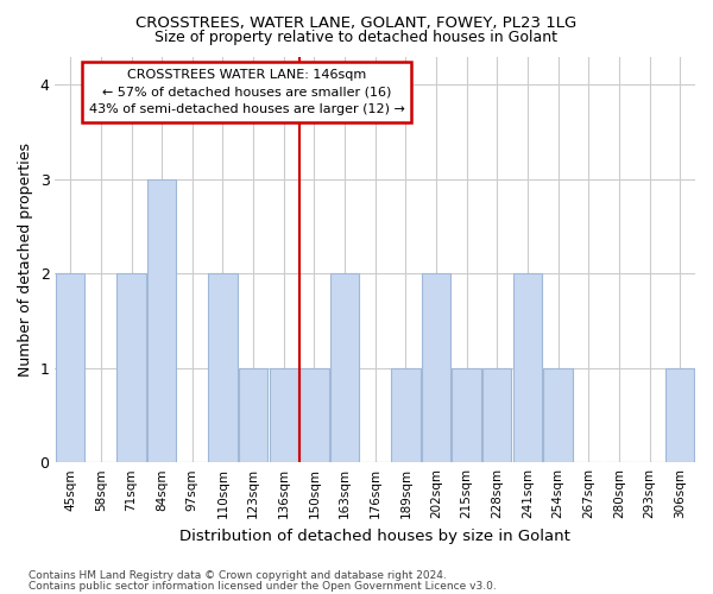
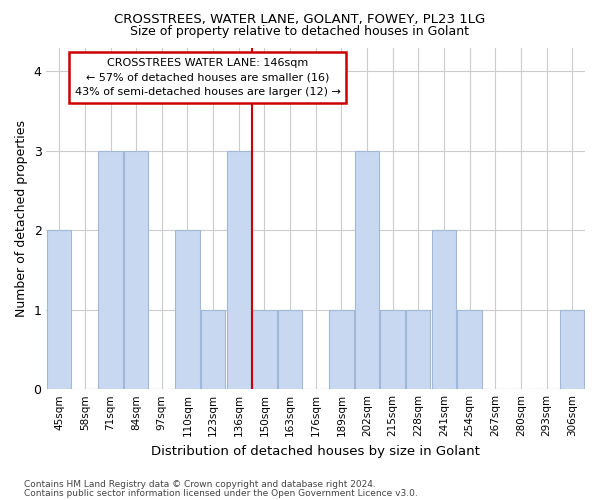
71sqm: 2 -> 3
136sqm: 1 -> 3
163sqm: 2 -> 1
202sqm: 2 -> 3
